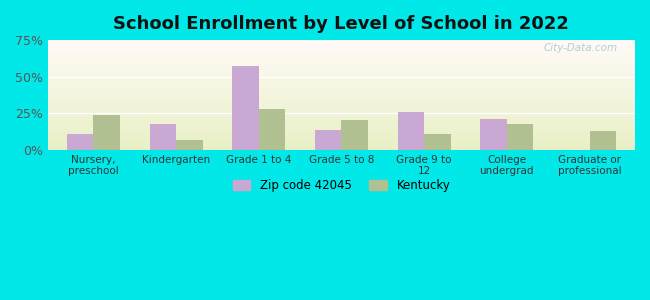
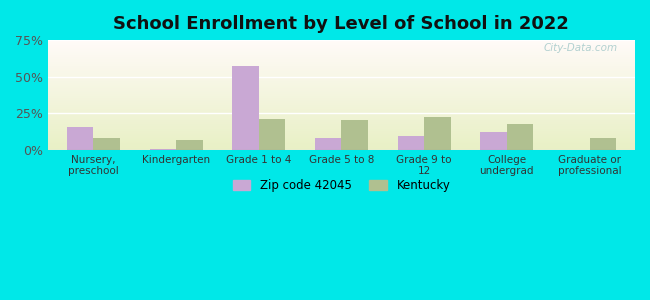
Zip code 42045/Nursery, preschool: 11% -> 16%
Kentucky/Nursery, preschool: 24% -> 8%
Zip code 42045/Kindergarten: 18% -> 1%
Kentucky/Grade 1 to 4: 28% -> 22%
Zip code 42045/Grade 5 to 8: 14% -> 8%
Zip code 42045/Grade 9 to 12: 26% -> 10%
Kentucky/Grade 9 to 12: 11% -> 22%
Zip code 42045/College undergrad: 21% -> 12%
Kentucky/Graduate or professional: 13% -> 8%
